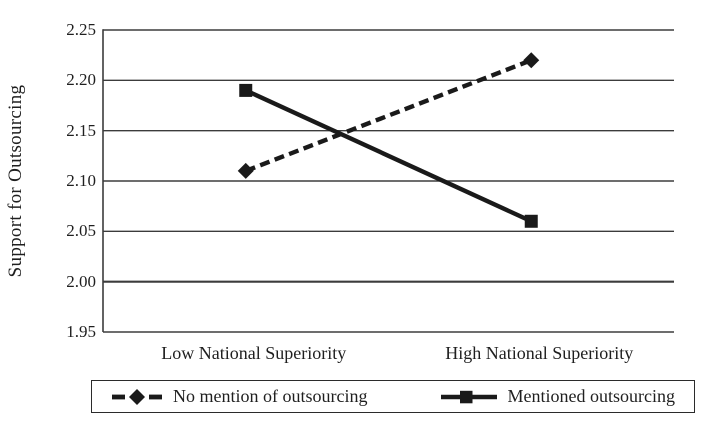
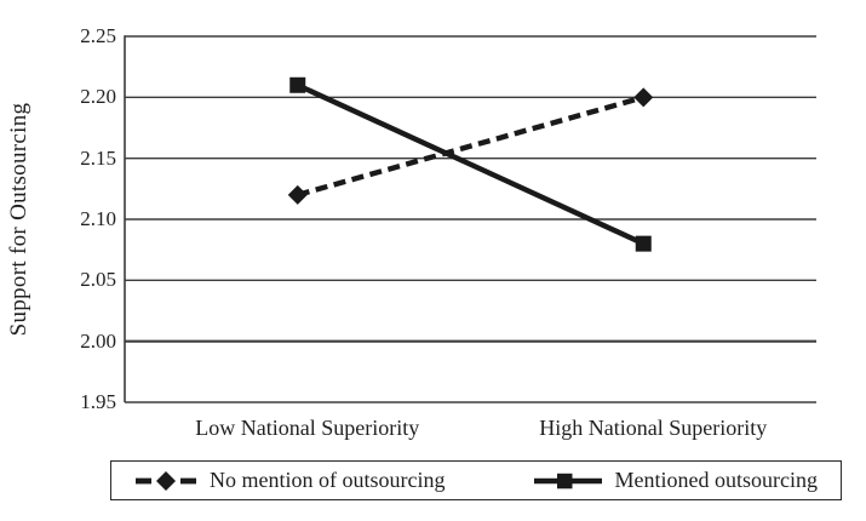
No mention of outsourcing/Low National Superiority: 2.11 -> 2.12
Mentioned outsourcing/Low National Superiority: 2.19 -> 2.21
No mention of outsourcing/High National Superiority: 2.22 -> 2.20
Mentioned outsourcing/High National Superiority: 2.06 -> 2.08
